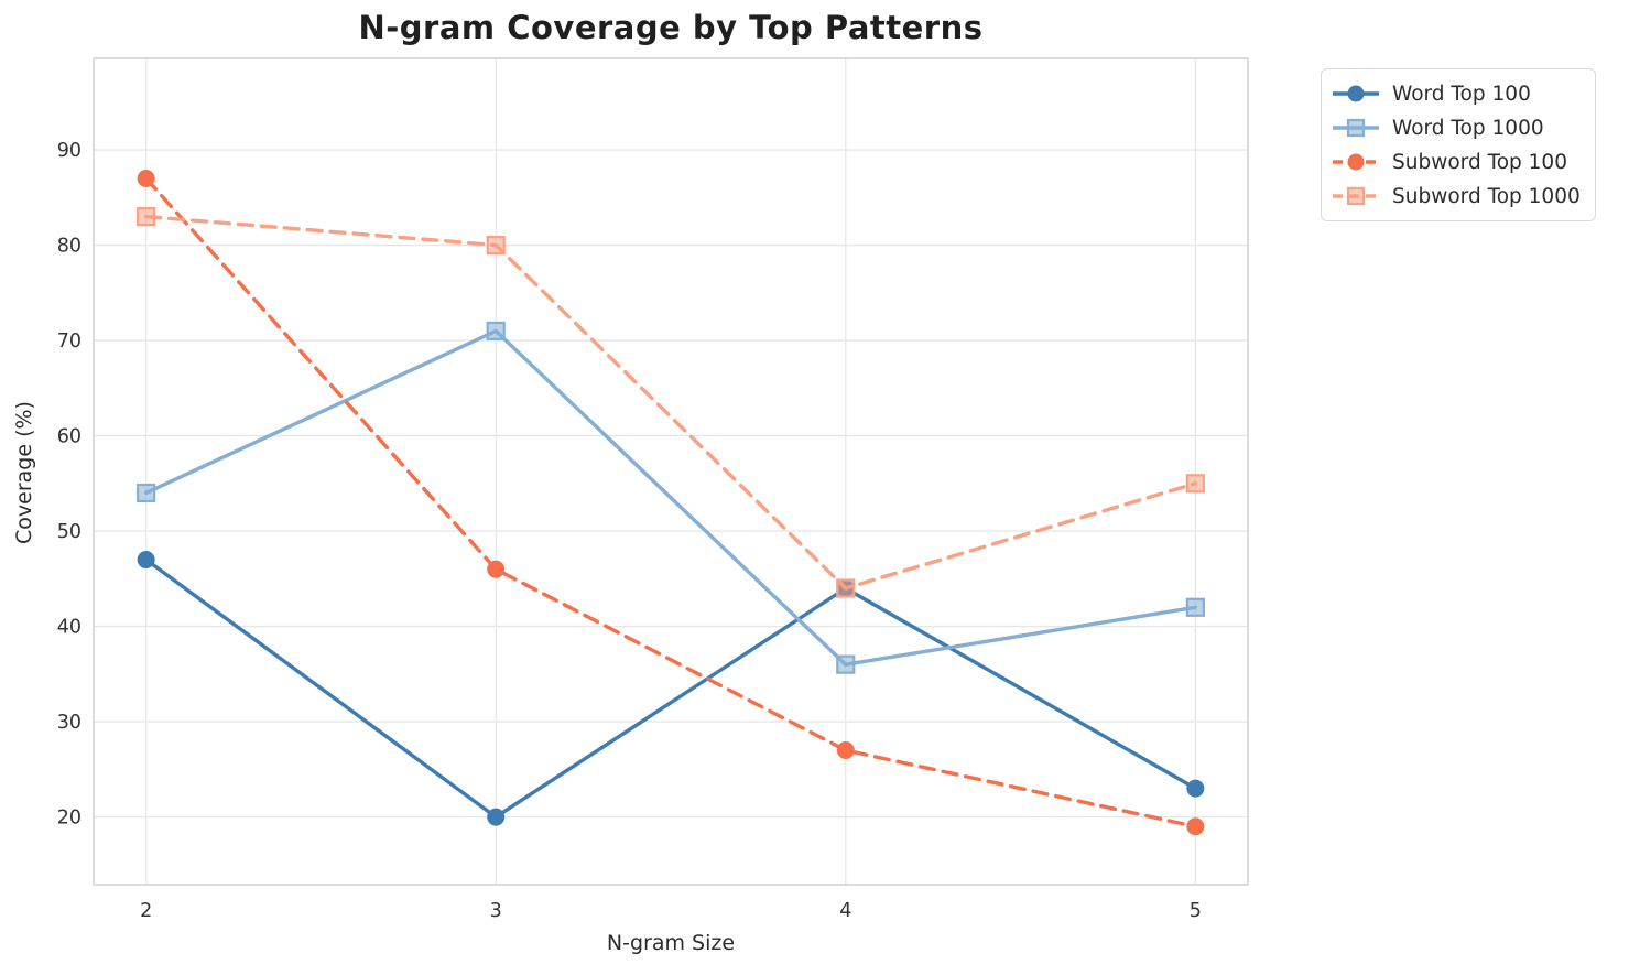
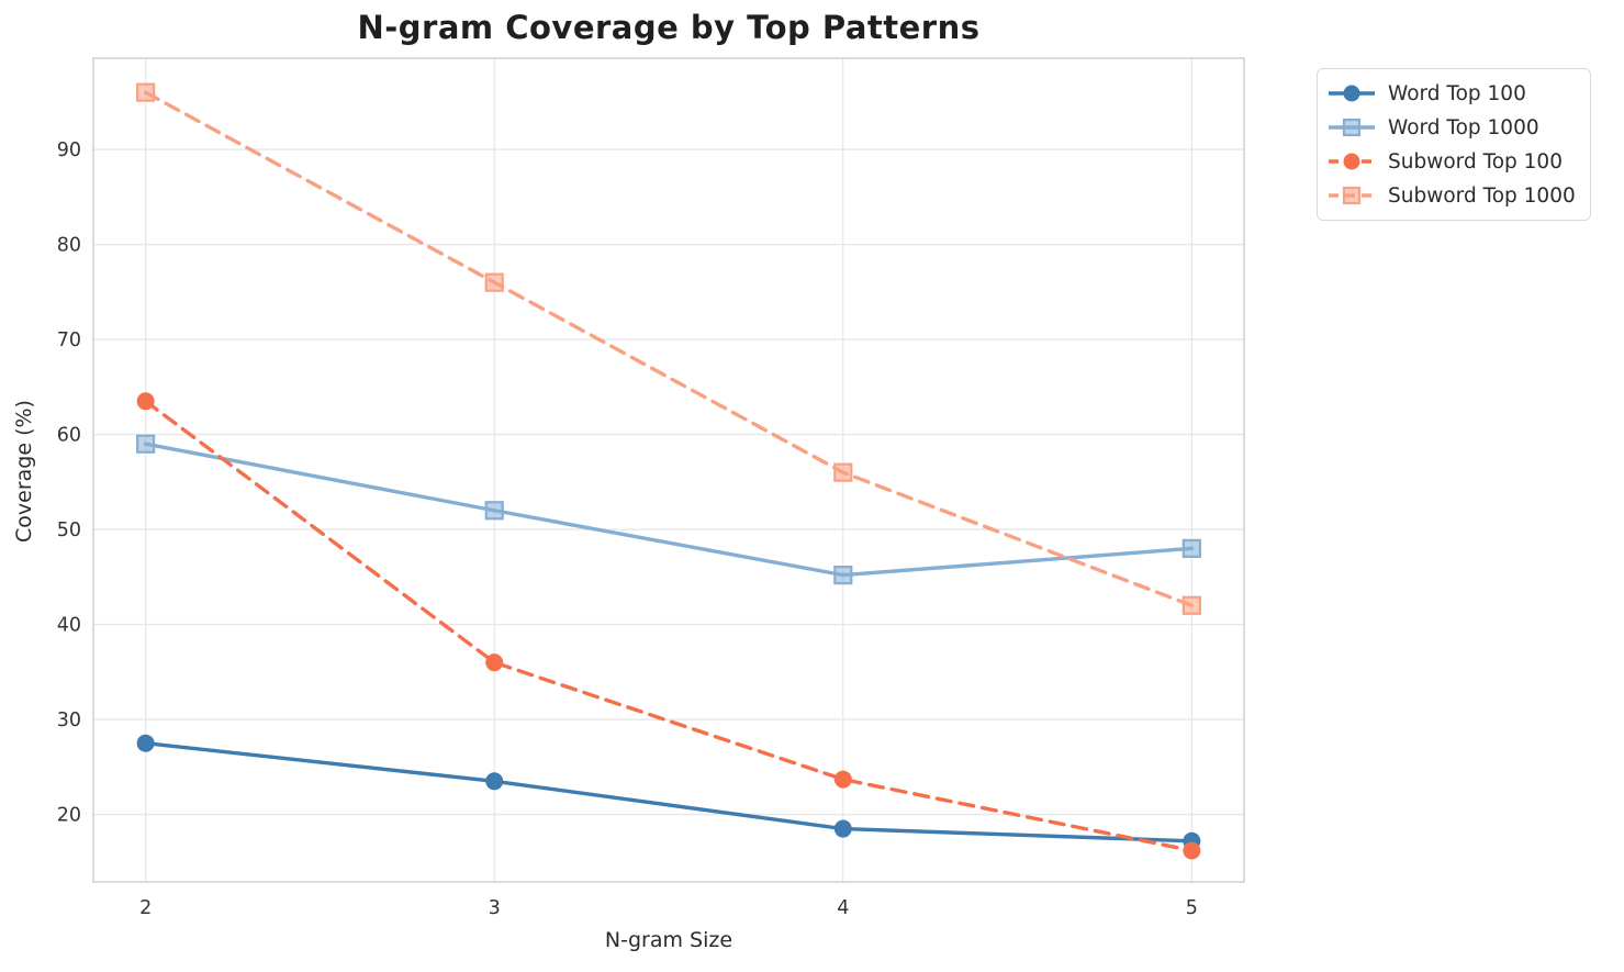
Word Top 100/2: 47 -> 28
Word Top 1000/2: 54 -> 59
Subword Top 100/2: 87 -> 64
Subword Top 1000/2: 83 -> 96
Word Top 100/3: 20 -> 24
Word Top 1000/3: 71 -> 52
Subword Top 100/3: 46 -> 36
Subword Top 1000/3: 80 -> 76
Word Top 100/4: 44 -> 18
Word Top 1000/4: 36 -> 45
Subword Top 100/4: 27 -> 24
Subword Top 1000/4: 44 -> 56
Word Top 100/5: 23 -> 17
Word Top 1000/5: 42 -> 48
Subword Top 100/5: 19 -> 16
Subword Top 1000/5: 55 -> 42
